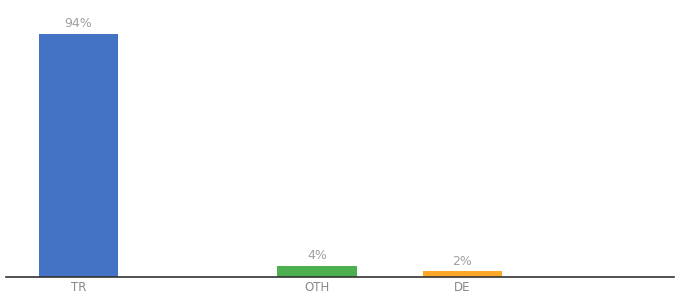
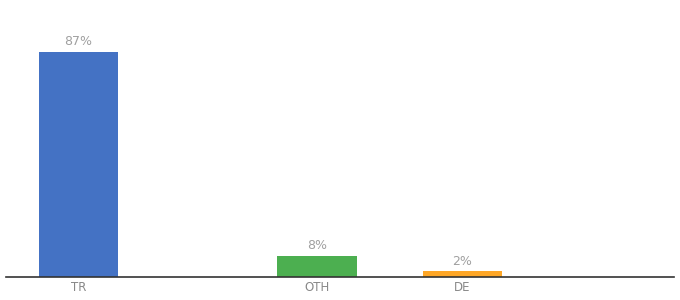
TR: 94% -> 87%
OTH: 4% -> 8%
